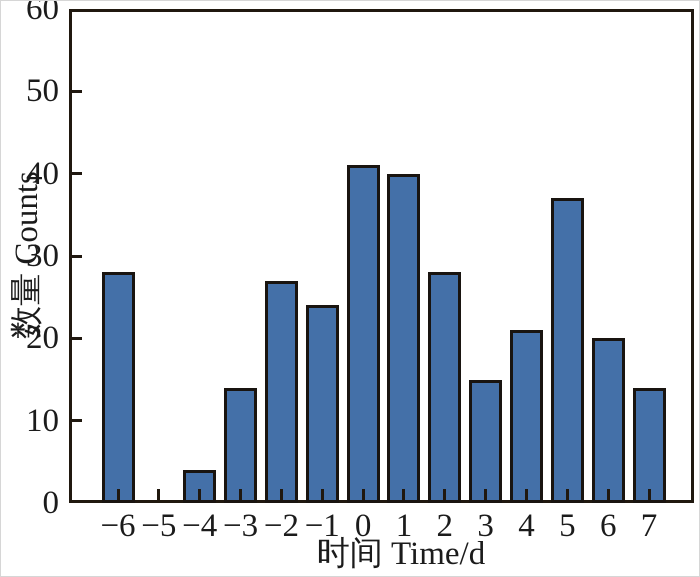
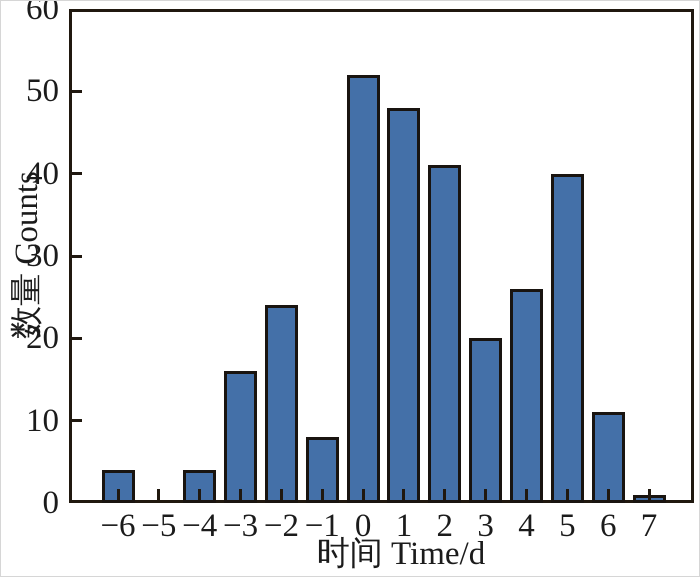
−6: 28 -> 4
−3: 14 -> 16
−2: 27 -> 24
−1: 24 -> 8
0: 41 -> 52
1: 40 -> 48
2: 28 -> 41
3: 15 -> 20
4: 21 -> 26
5: 37 -> 40
6: 20 -> 11
7: 14 -> 1
